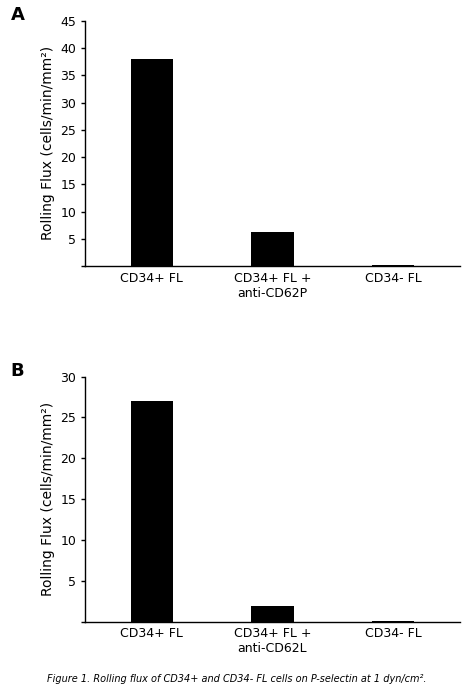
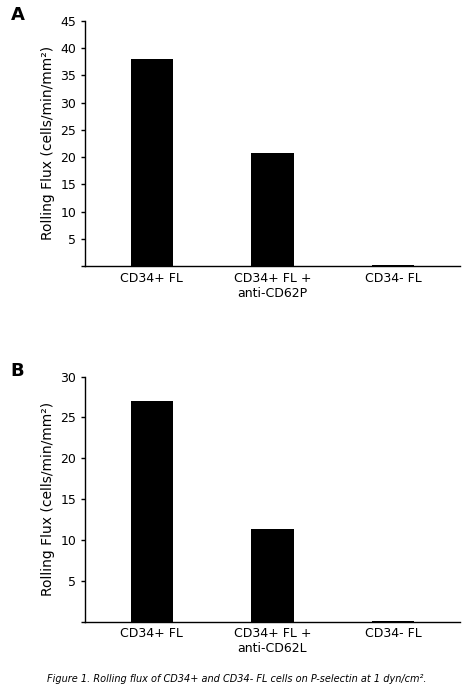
CD34+ FL + anti-CD62P: 6.3 -> 20.8
CD34+ FL + anti-CD62L: 2.0 -> 11.4
